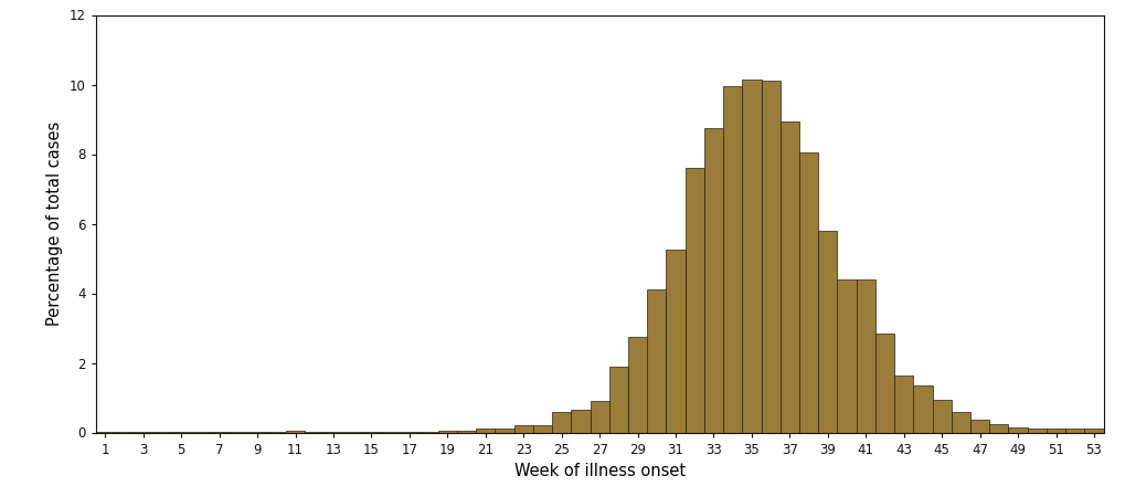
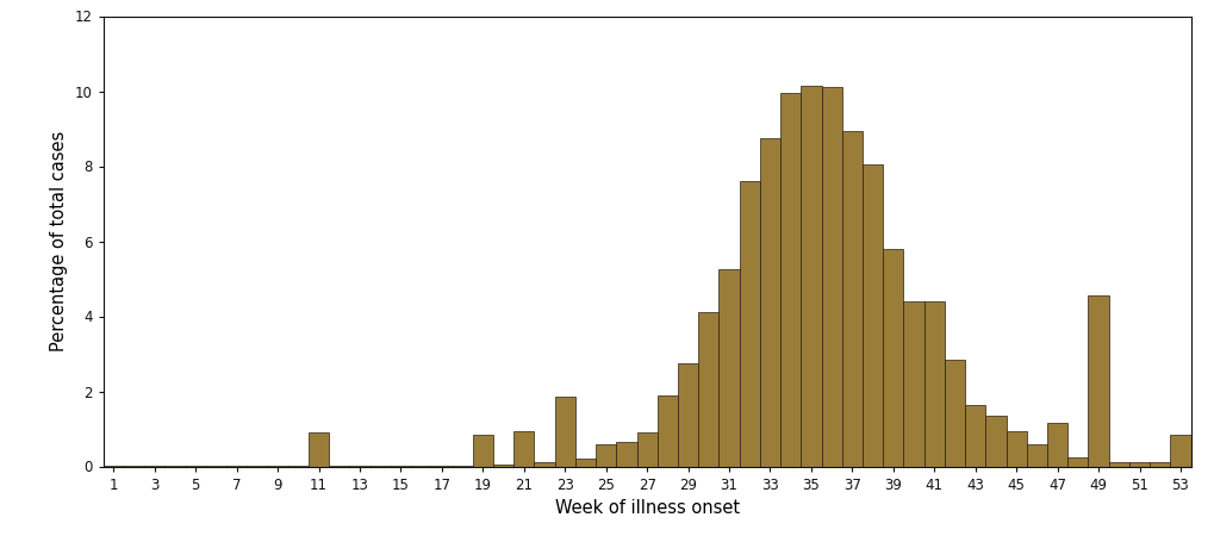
11: 0.05 -> 0.90
19: 0.05 -> 0.85
21: 0.10 -> 0.95
23: 0.22 -> 1.85
47: 0.35 -> 1.15
49: 0.15 -> 4.55
53: 0.10 -> 0.85
